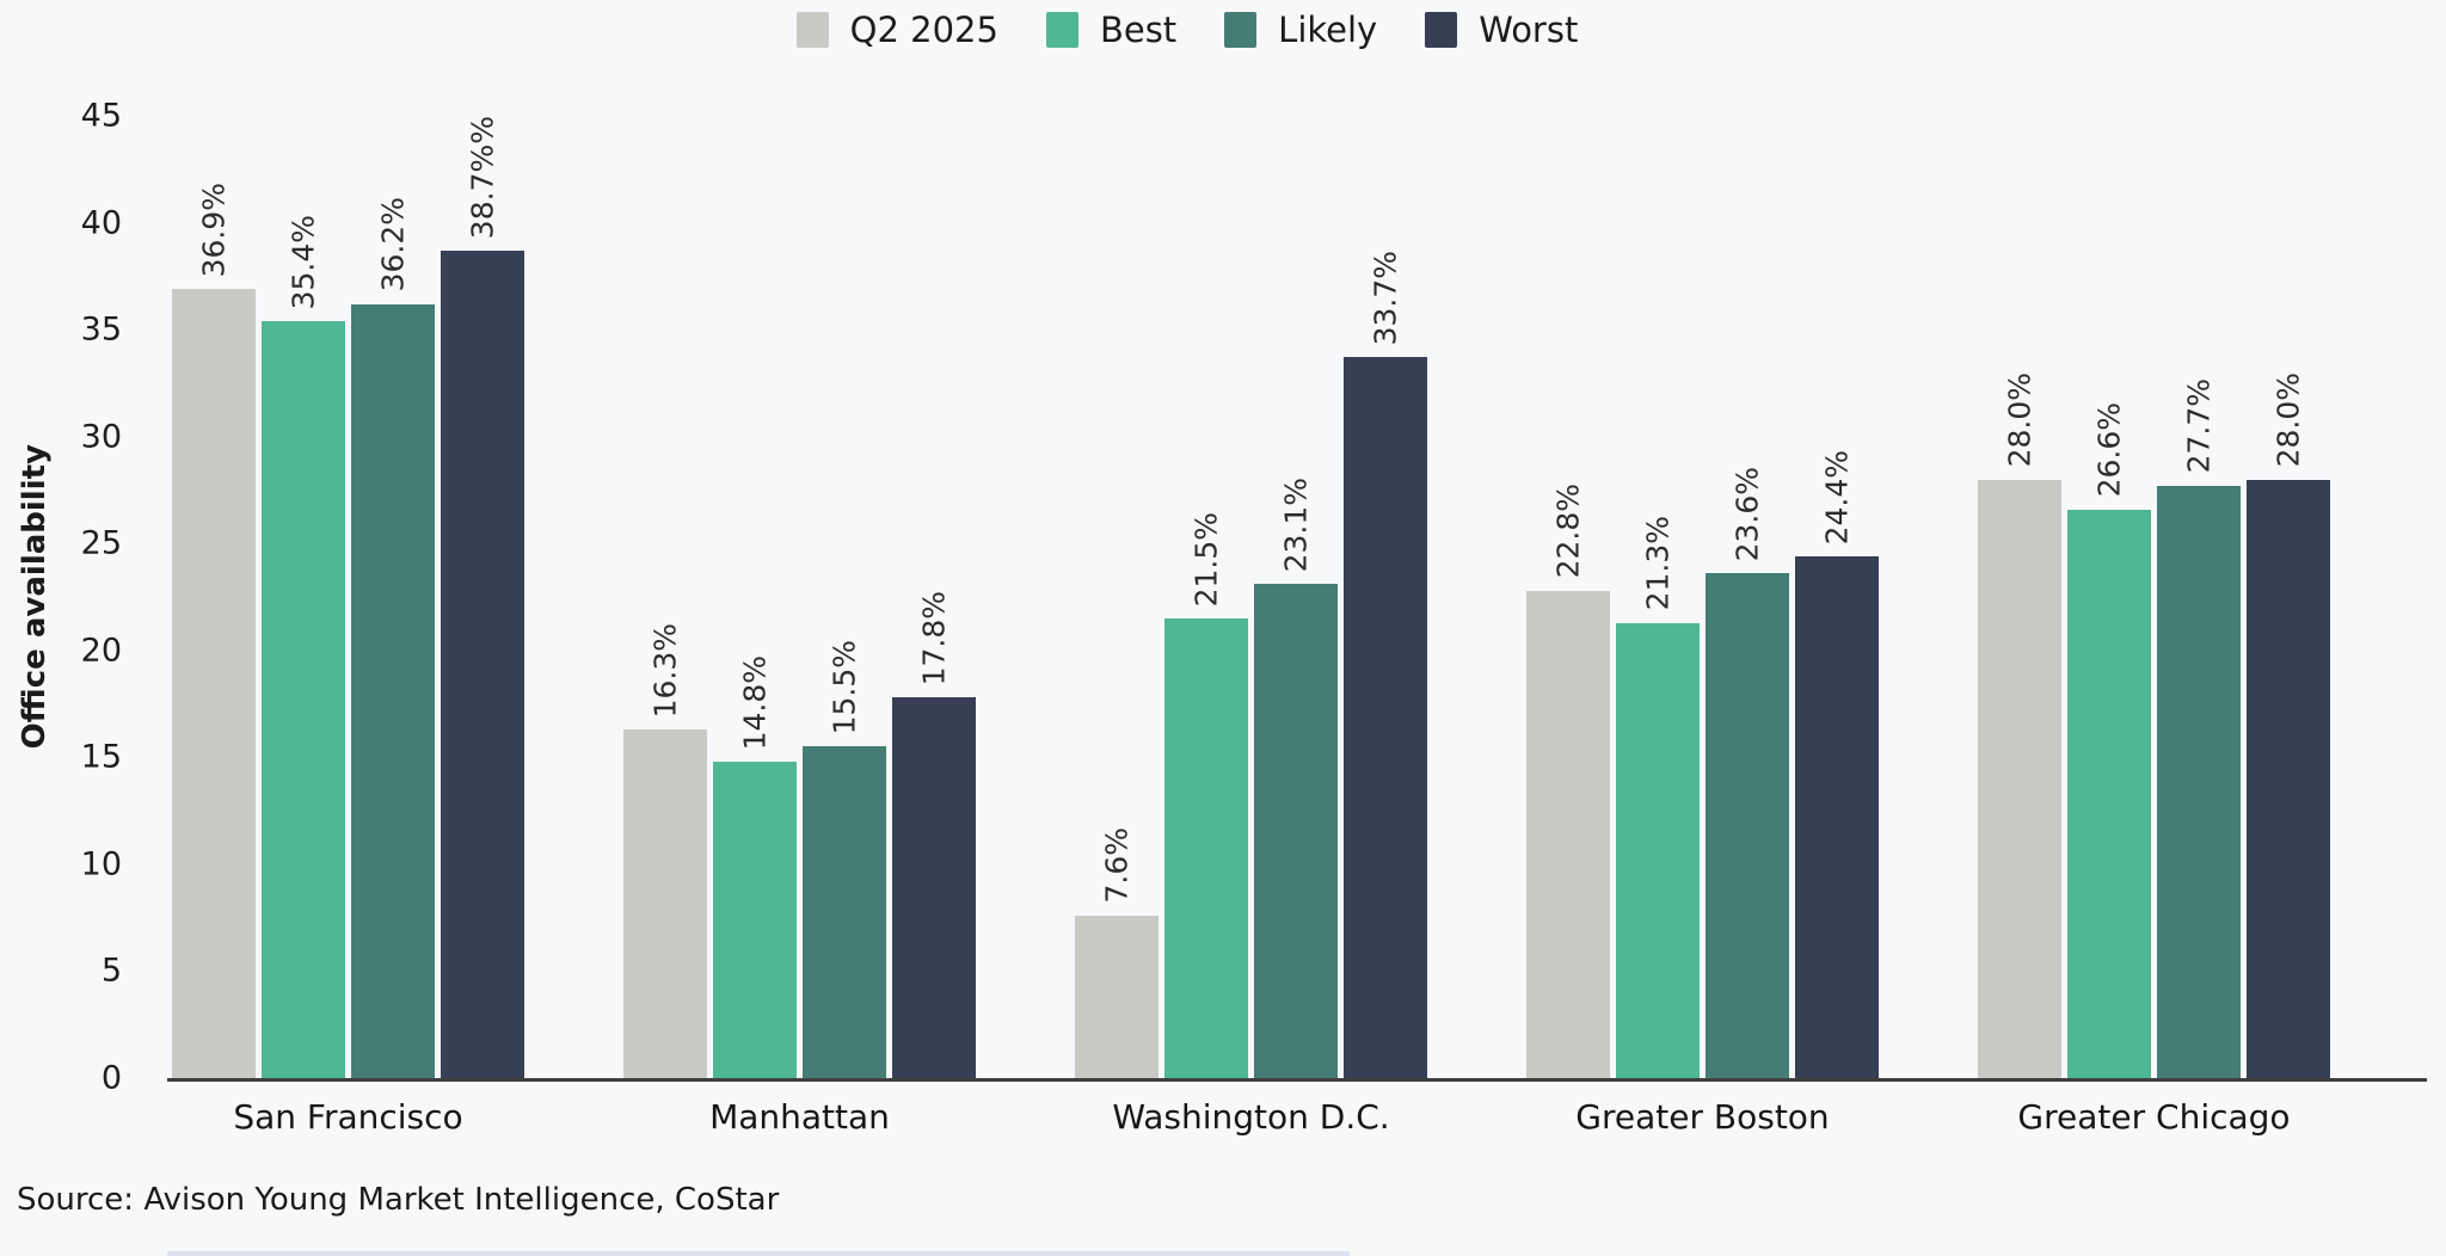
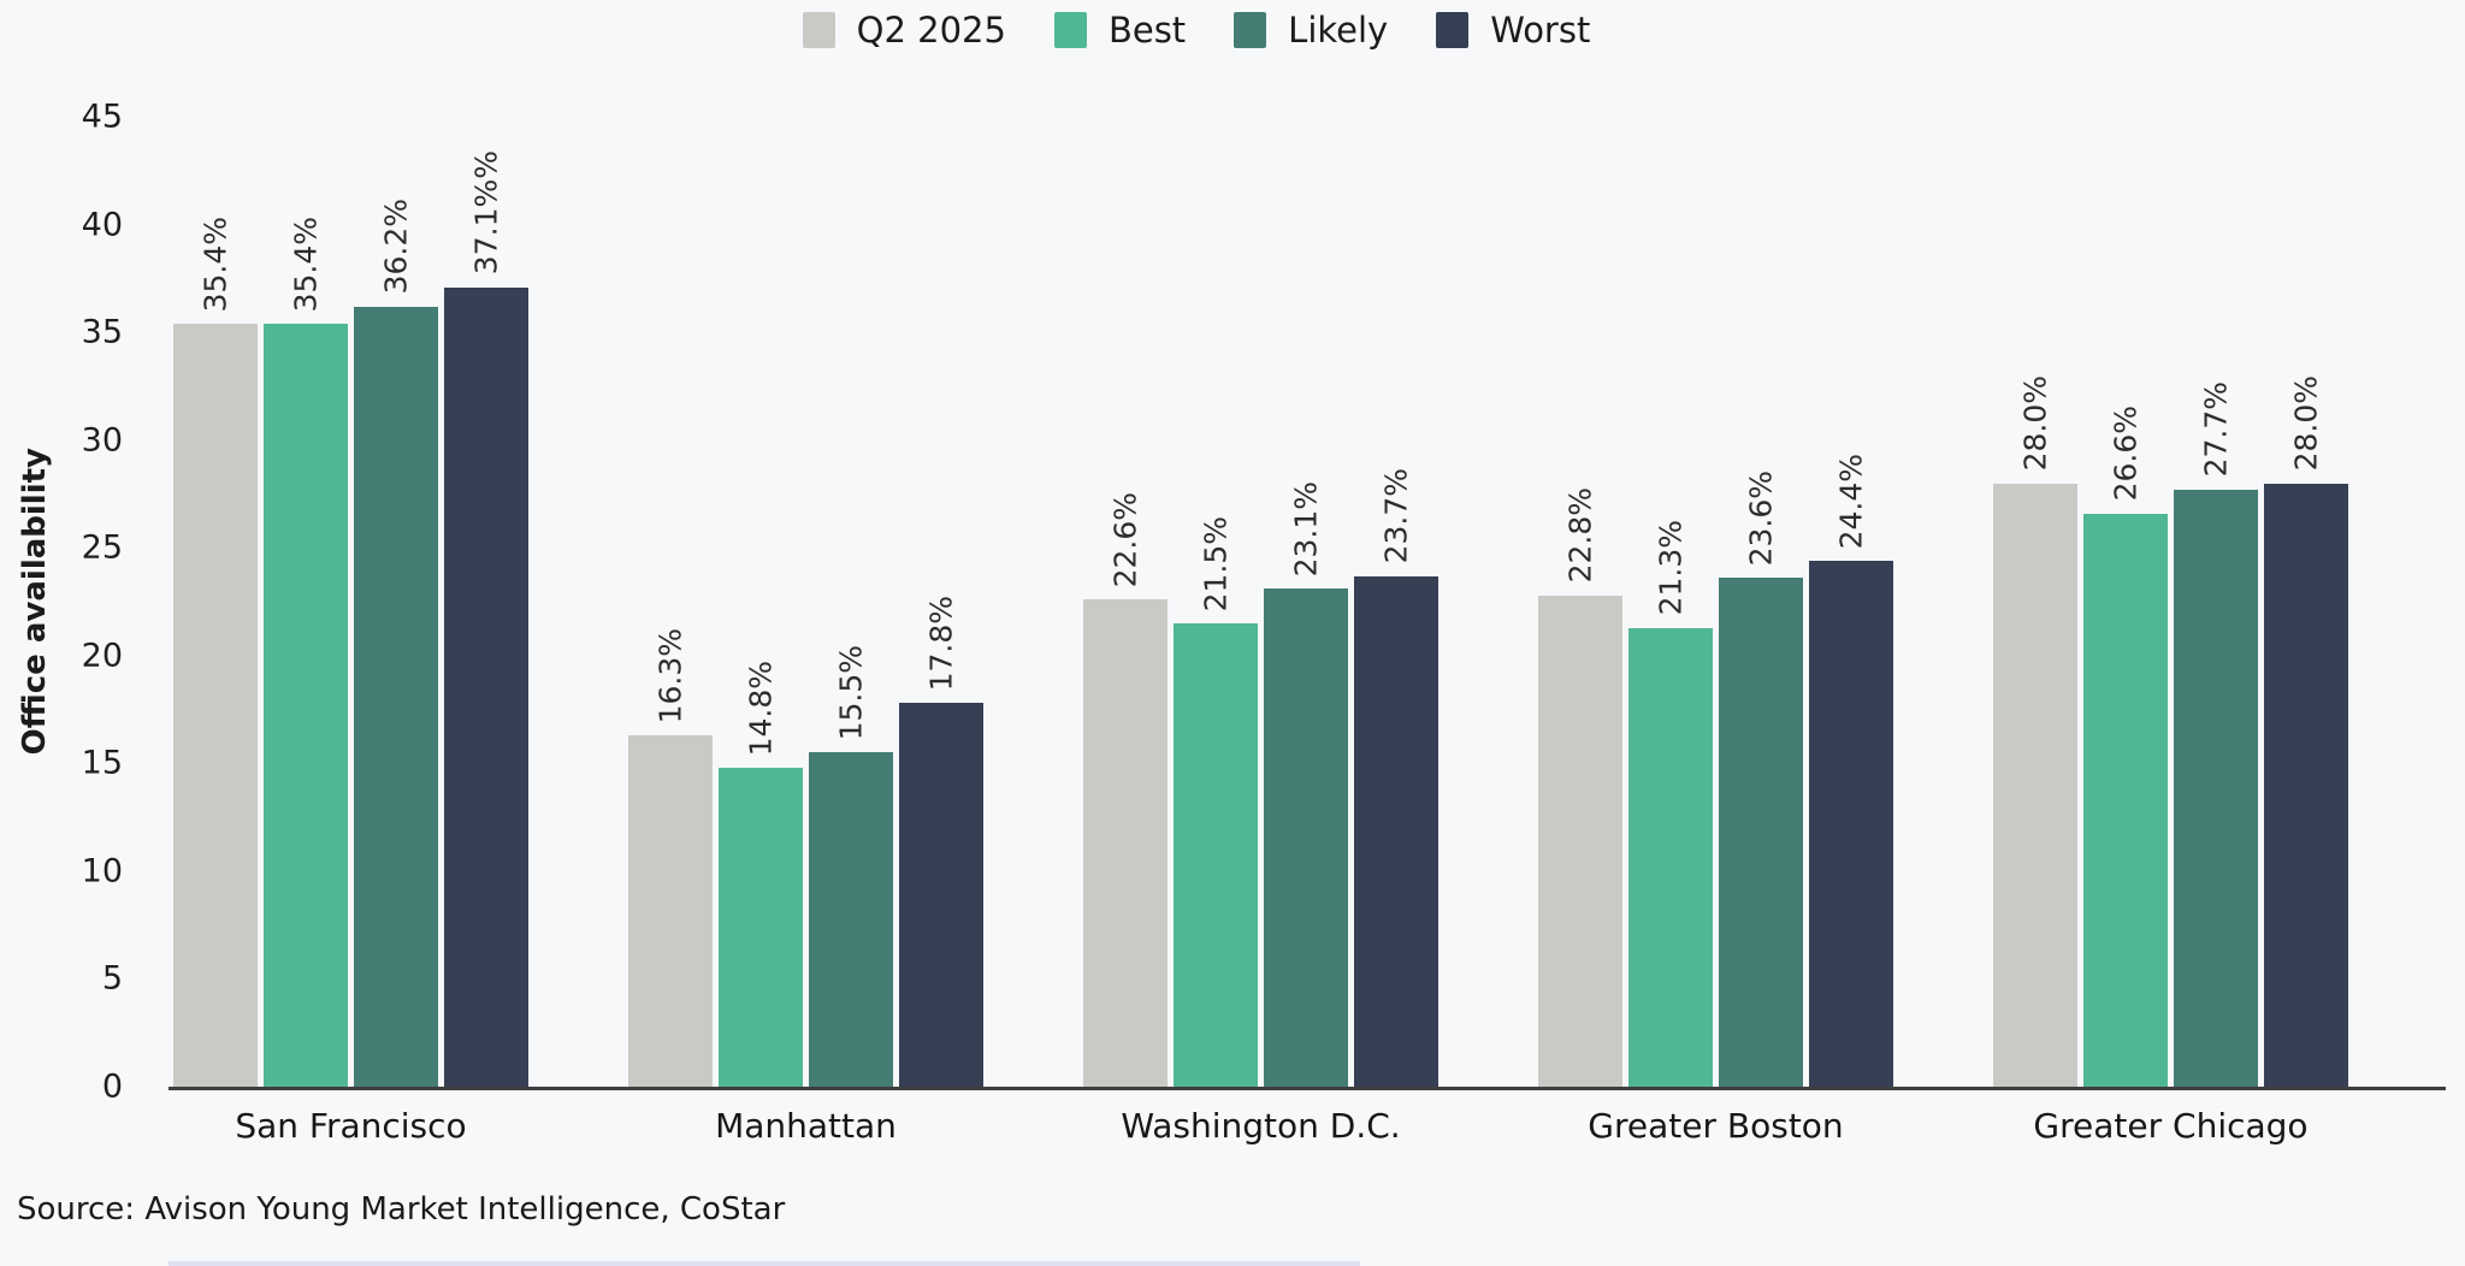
Q2 2025/San Francisco: 36.9% -> 35.4%
Worst/San Francisco: 38.7 -> 37.1
Q2 2025/Washington D.C.: 7.6% -> 22.6%
Worst/Washington D.C.: 33.7% -> 23.7%
